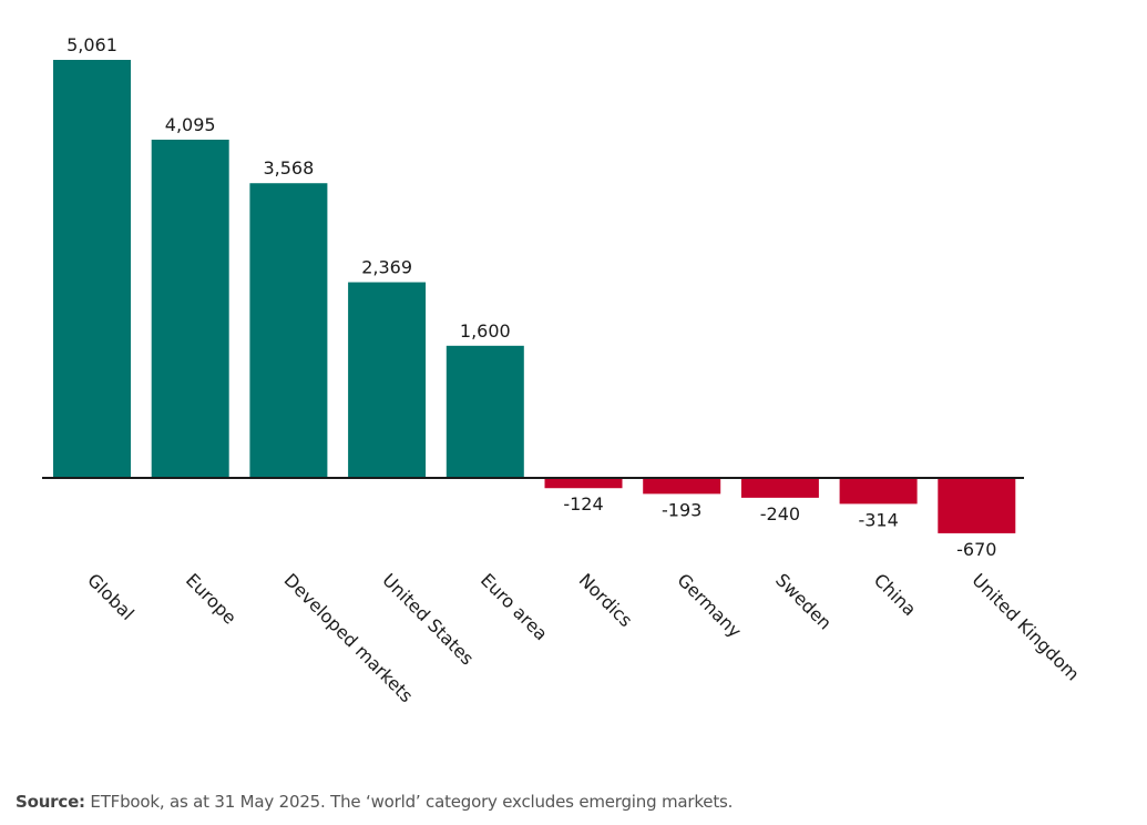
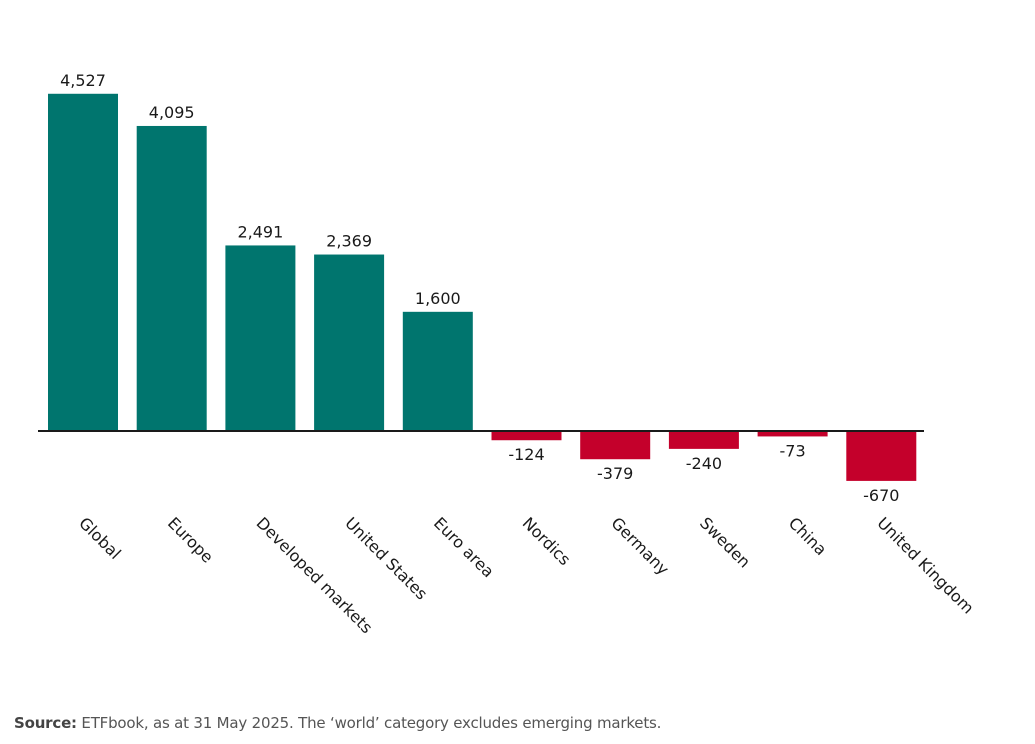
Global: 5,061 -> 4,527
Developed markets: 3,568 -> 2,491
Germany: -193 -> -379
China: -314 -> -73
